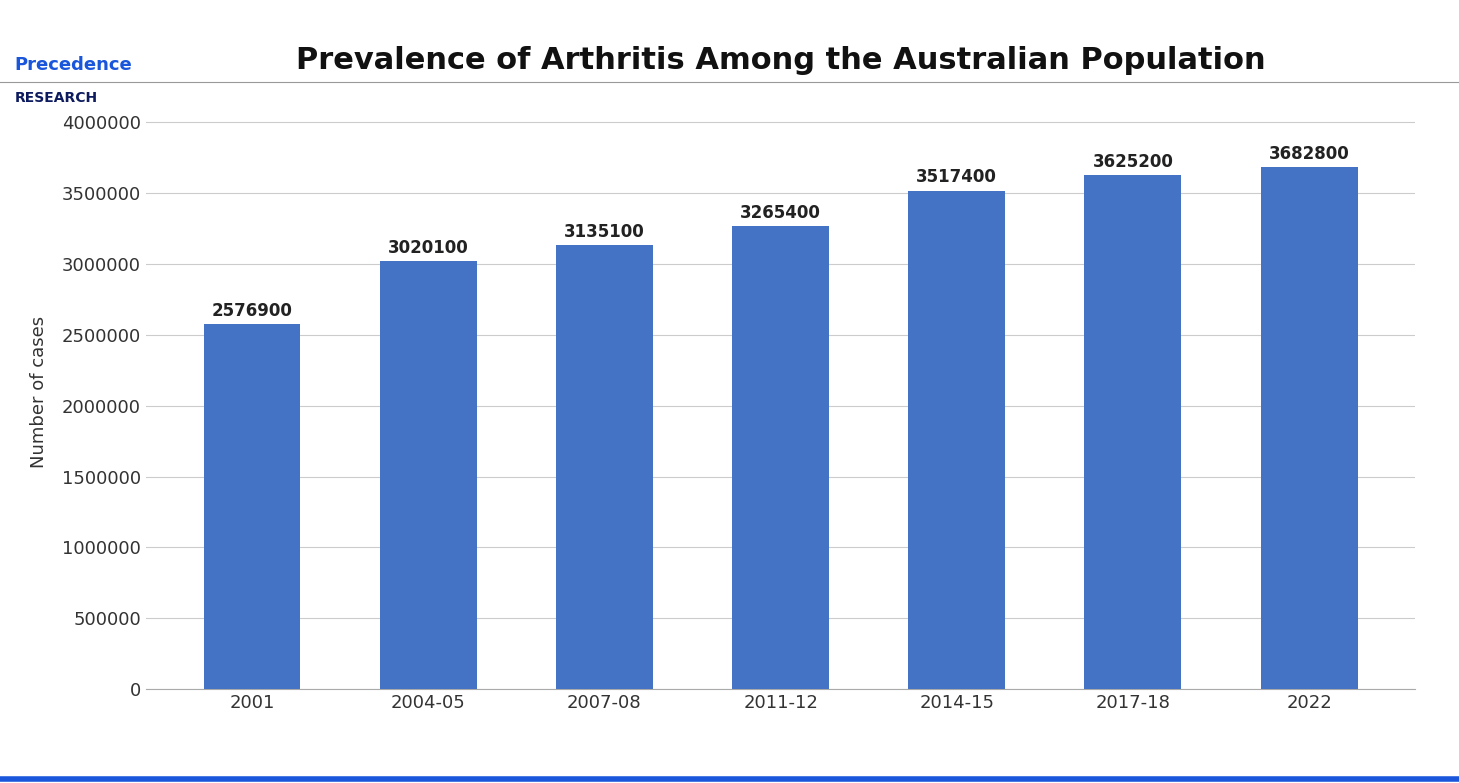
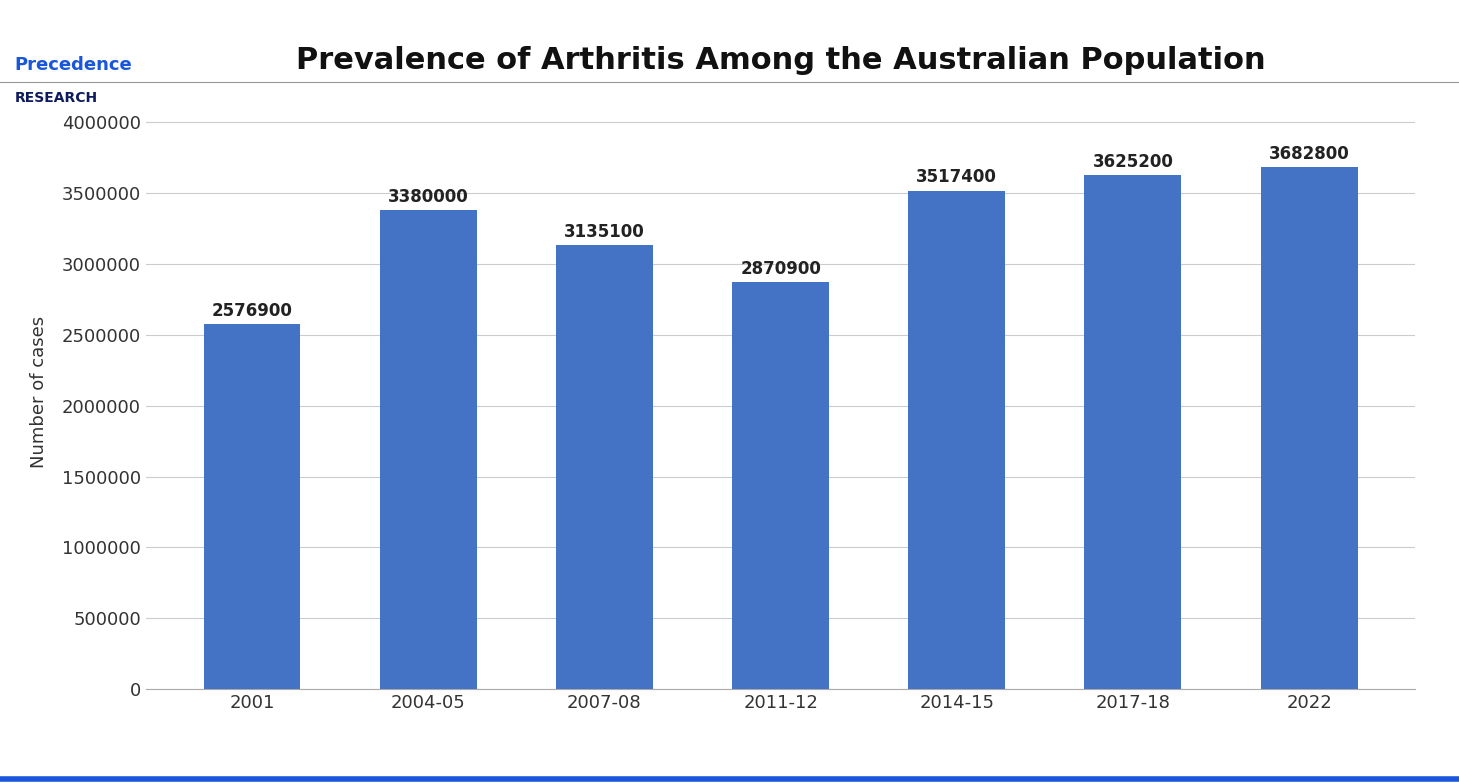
2004-05: 3020100 -> 3380000
2011-12: 3265400 -> 2870900
